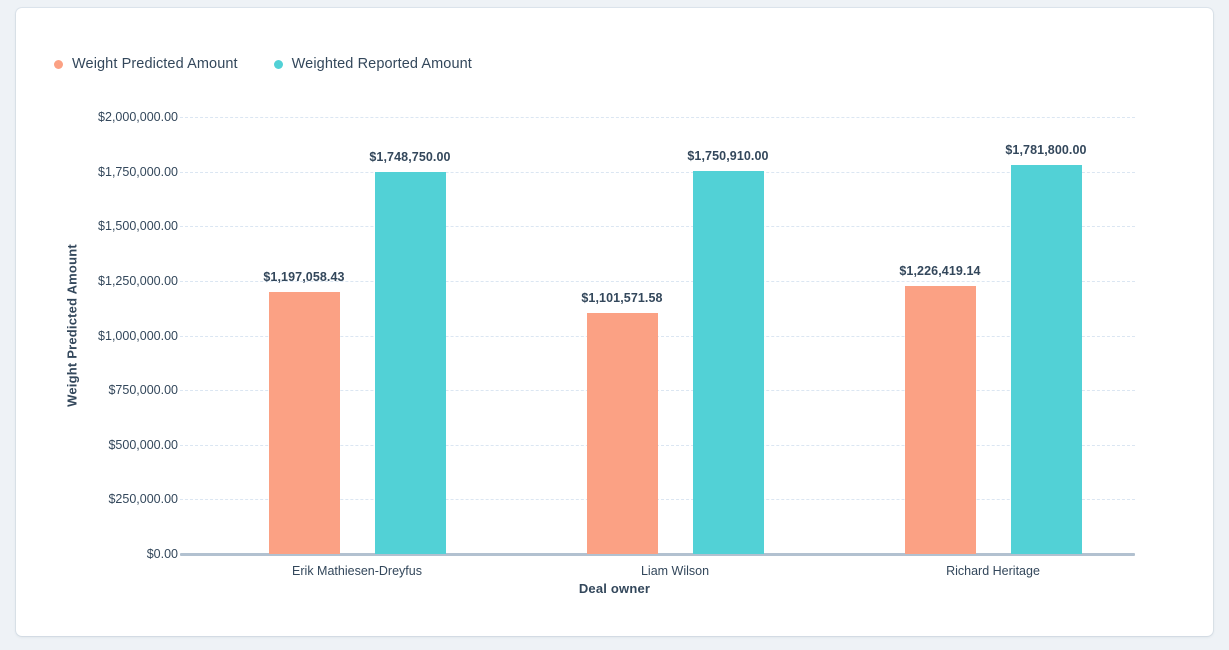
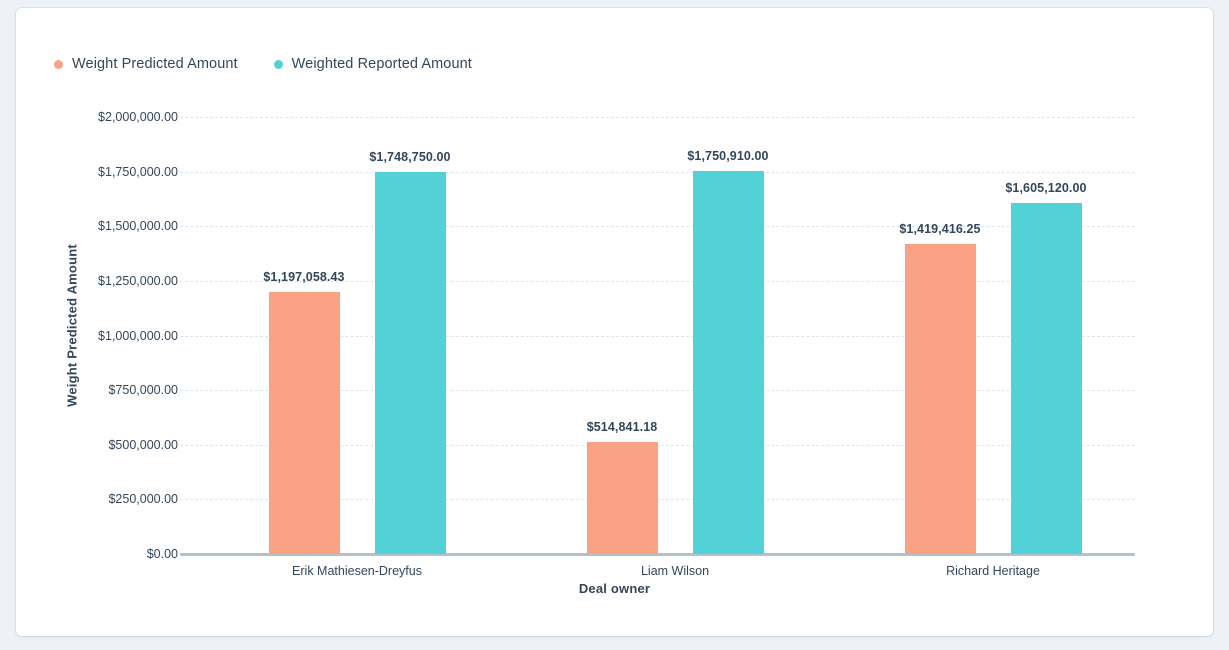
Weight Predicted Amount/Liam Wilson: $1,101,571.58 -> $514,841.18
Weight Predicted Amount/Richard Heritage: $1,226,419.14 -> $1,419,416.25
Weighted Reported Amount/Richard Heritage: $1,781,800.00 -> $1,605,120.00
